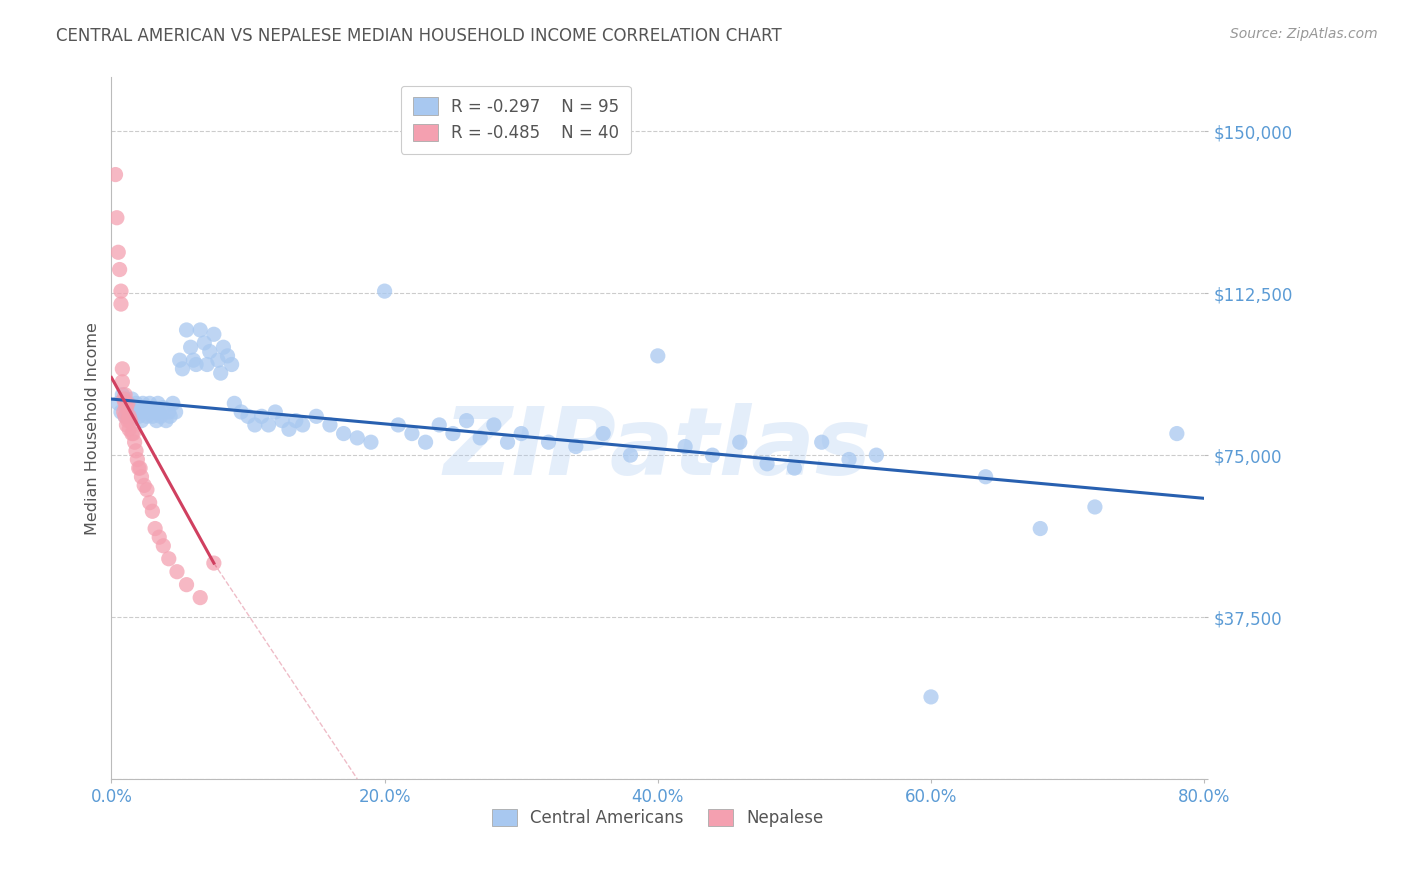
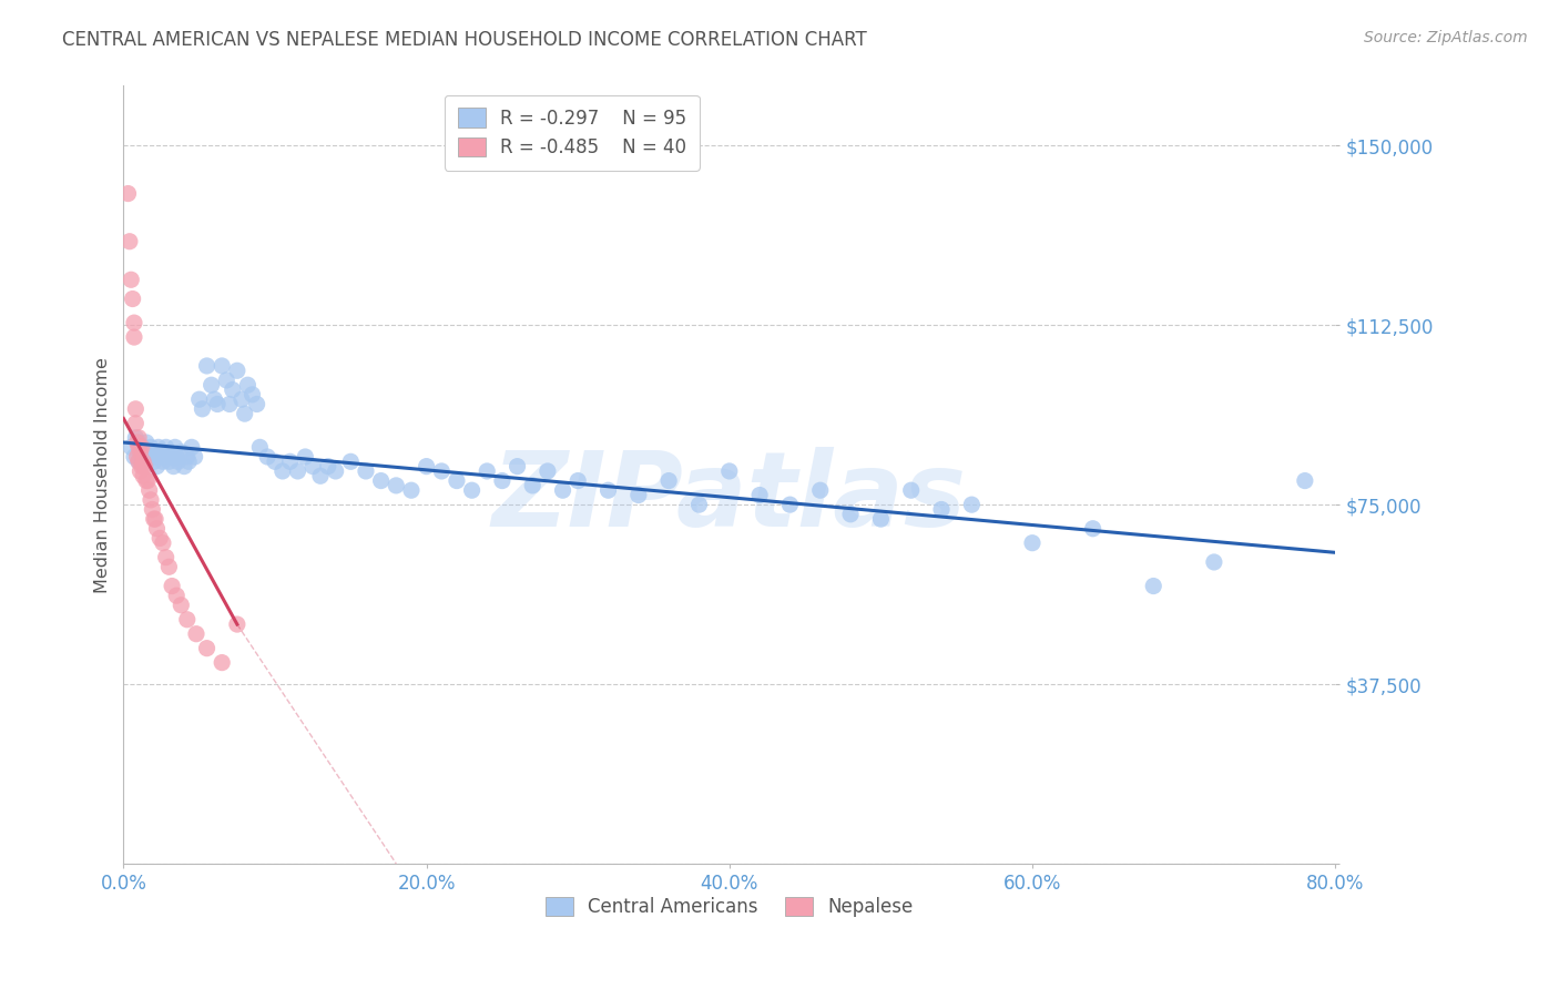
Central Americans/20.0%: $113,000 -> $83,000
Central Americans/40.0%: $98,000 -> $82,000
Central Americans/60.0%: $19,000 -> $67,000
